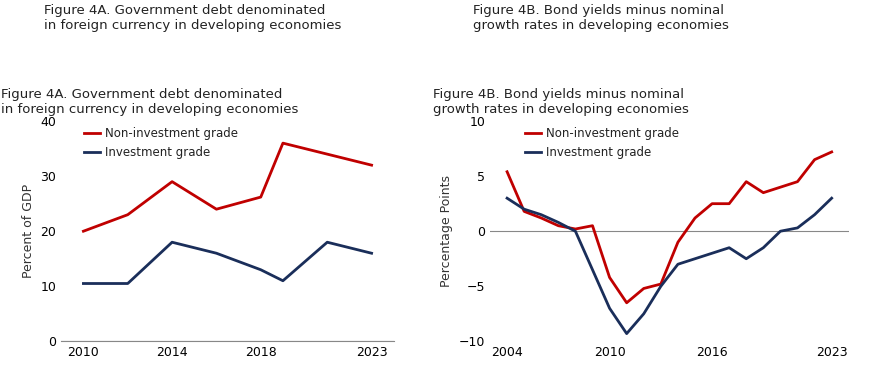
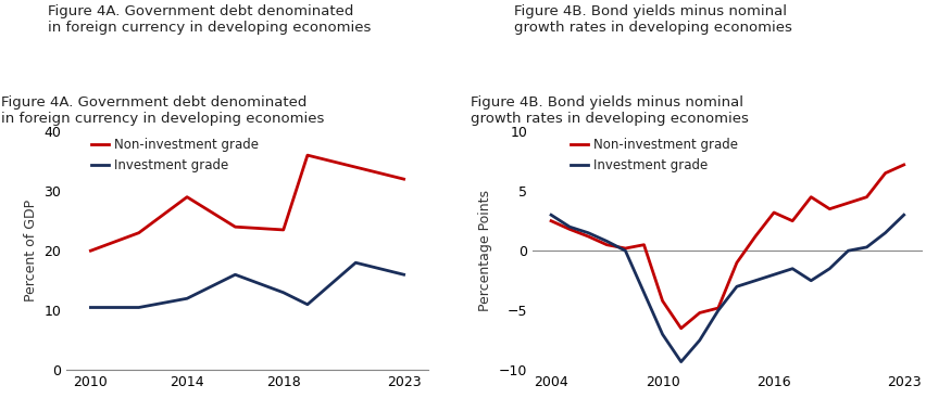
Investment grade/2014: 18.0 -> 12.0
Non-investment grade/2018: 26.2 -> 23.5
Non-investment grade/2004: 5.4 -> 2.5
Non-investment grade/2016: 2.5 -> 3.2
